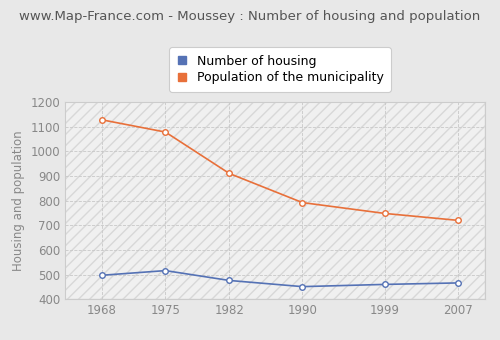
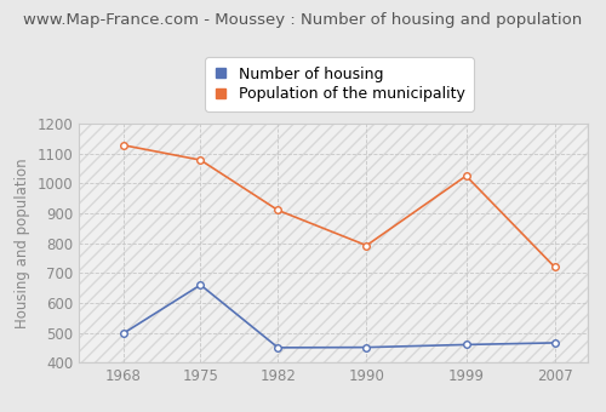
Number of housing/1975: 516 -> 660
Number of housing/1982: 476 -> 450
Population of the municipality/1999: 748 -> 1025
